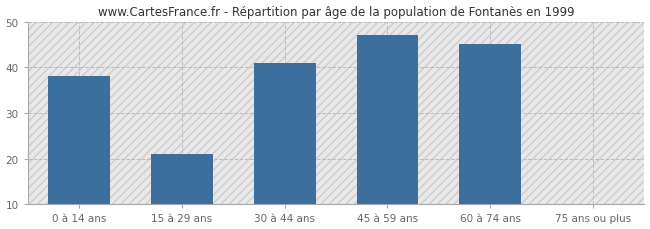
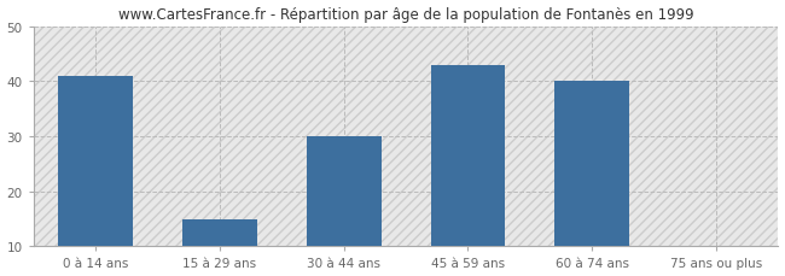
0 à 14 ans: 38 -> 41
15 à 29 ans: 21 -> 15
30 à 44 ans: 41 -> 30
45 à 59 ans: 47 -> 43
60 à 74 ans: 45 -> 40
